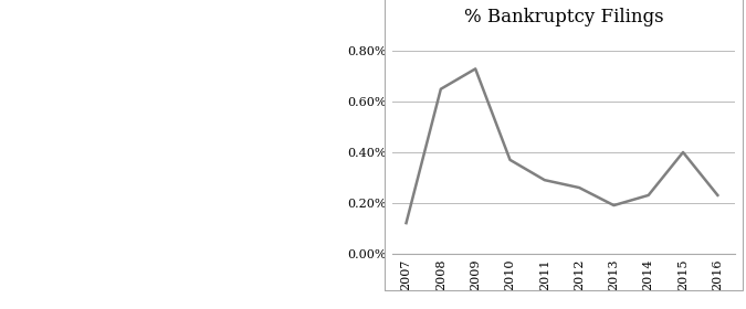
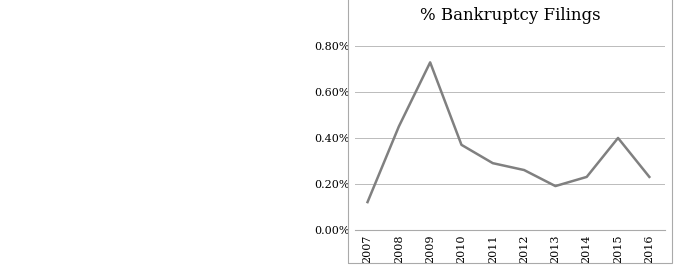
2008: 0.65% -> 0.45%
